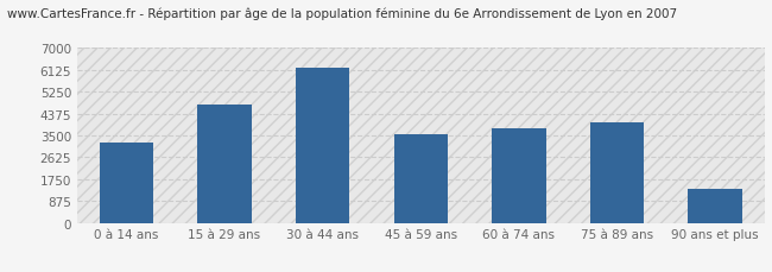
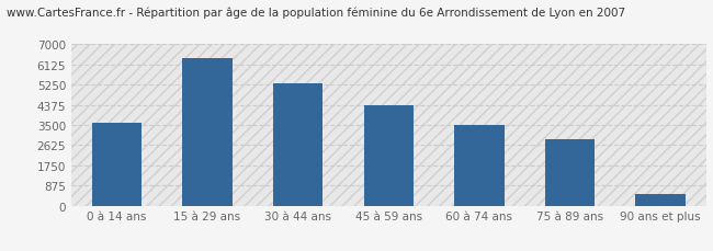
0 à 14 ans: 3200 -> 3580
15 à 29 ans: 4750 -> 6400
30 à 44 ans: 6200 -> 5300
45 à 59 ans: 3550 -> 4380
60 à 74 ans: 3800 -> 3500
75 à 89 ans: 4000 -> 2880
90 ans et plus: 1350 -> 500
